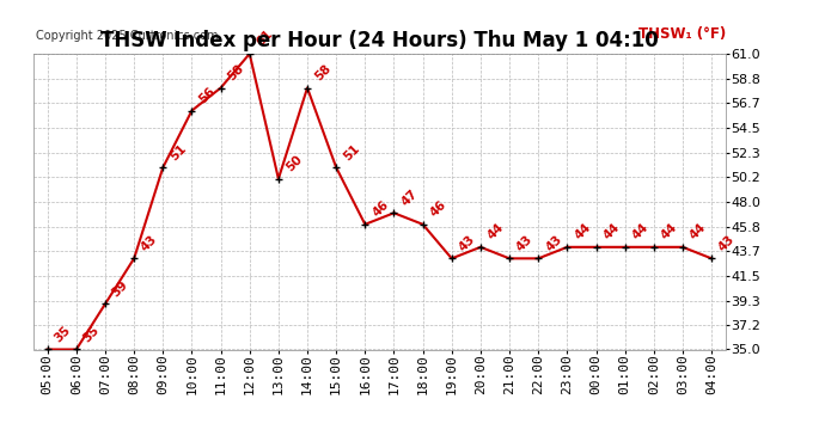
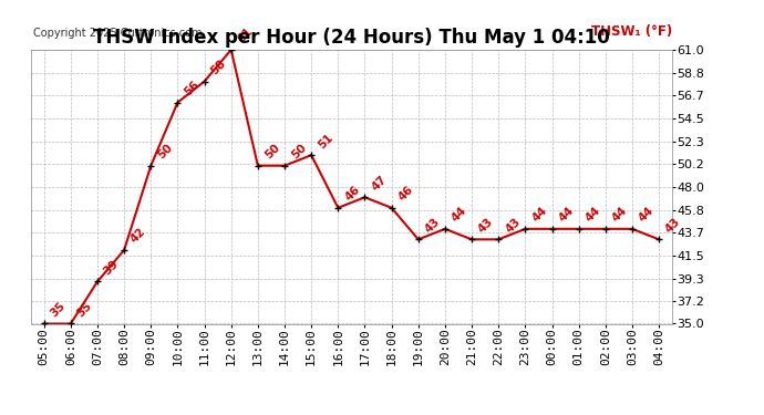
08:00: 43 -> 42
09:00: 51 -> 50
14:00: 58 -> 50
